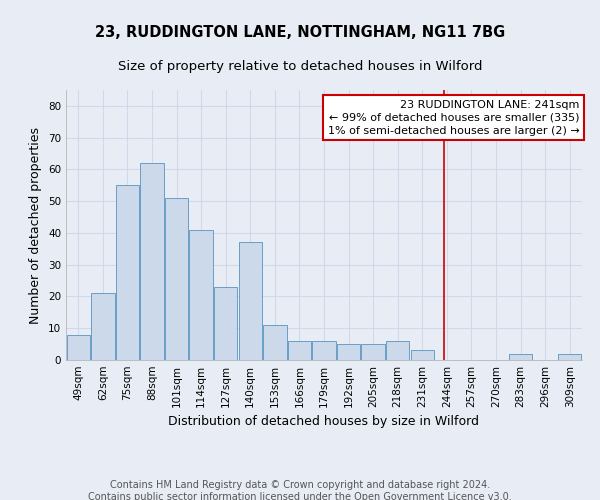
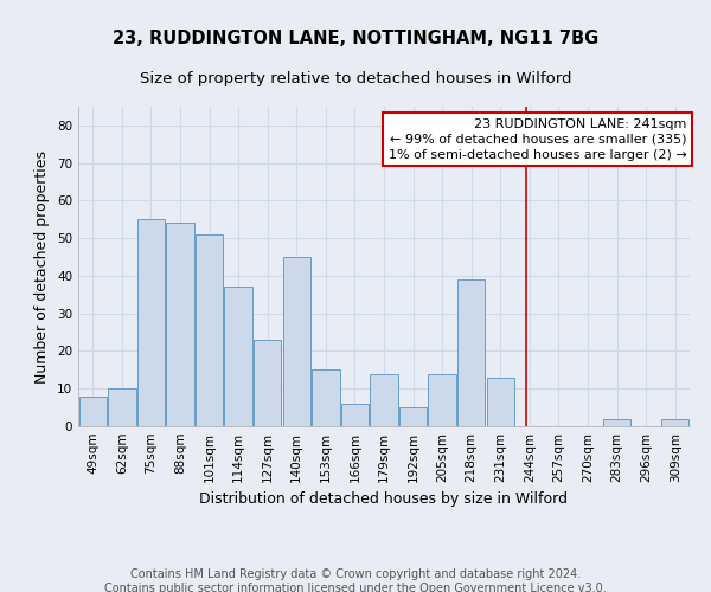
62sqm: 21 -> 10
88sqm: 62 -> 54
114sqm: 41 -> 37
140sqm: 37 -> 45
153sqm: 11 -> 15
179sqm: 6 -> 14
205sqm: 5 -> 14
218sqm: 6 -> 39
231sqm: 3 -> 13
